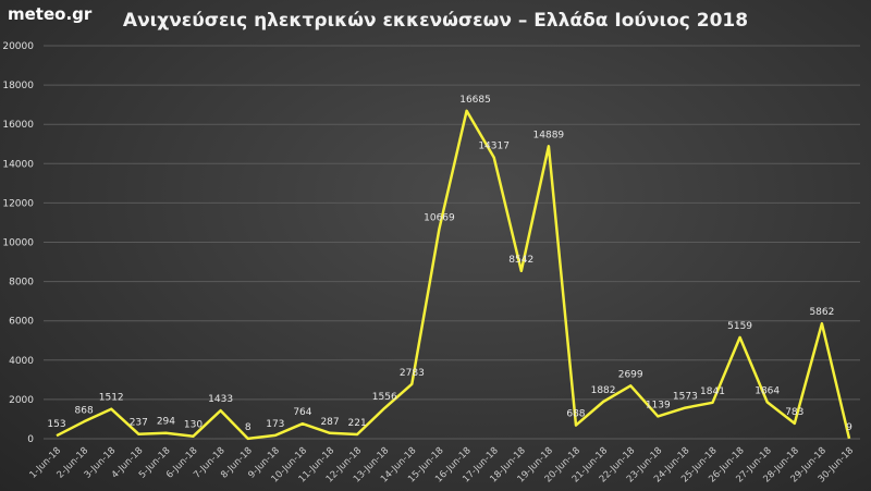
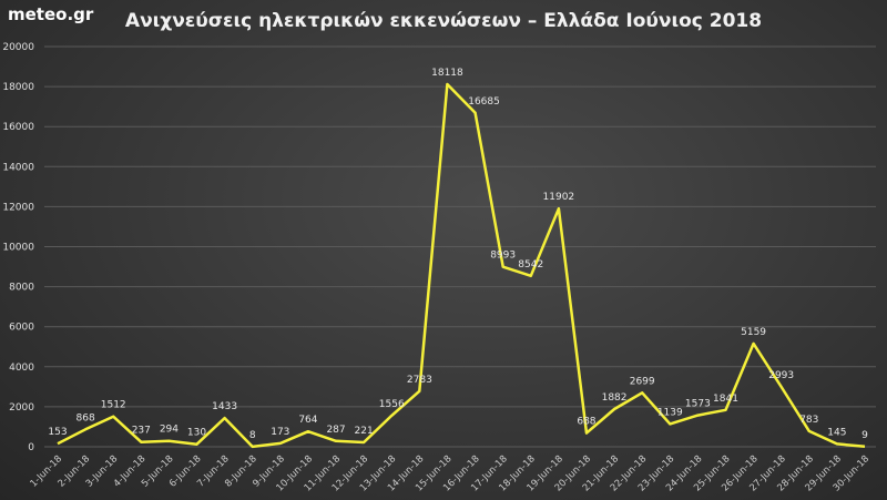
15-Jun-18: 10669 -> 18118
17-Jun-18: 14317 -> 8993
19-Jun-18: 14889 -> 11902
27-Jun-18: 1864 -> 2993
29-Jun-18: 5862 -> 145
